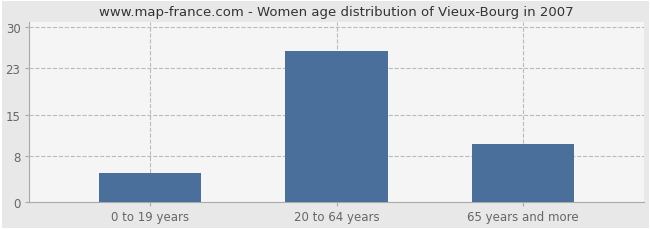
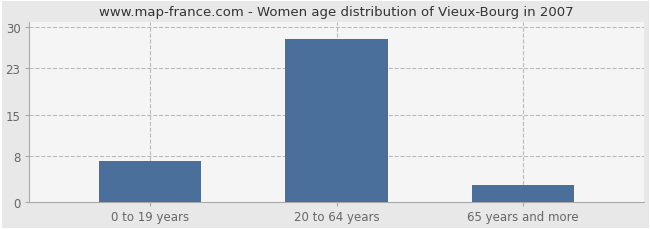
0 to 19 years: 5 -> 7
20 to 64 years: 26 -> 28
65 years and more: 10 -> 3
